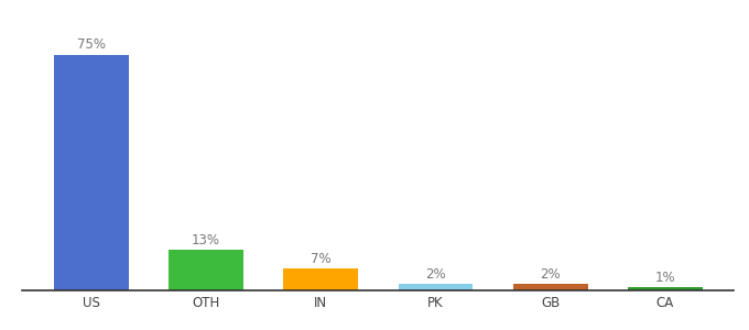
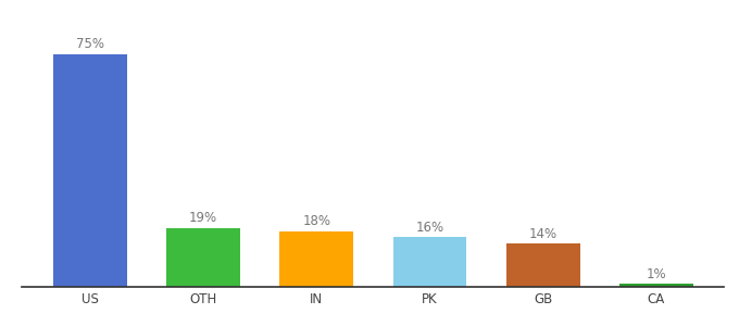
OTH: 13% -> 19%
IN: 7% -> 18%
PK: 2% -> 16%
GB: 2% -> 14%
